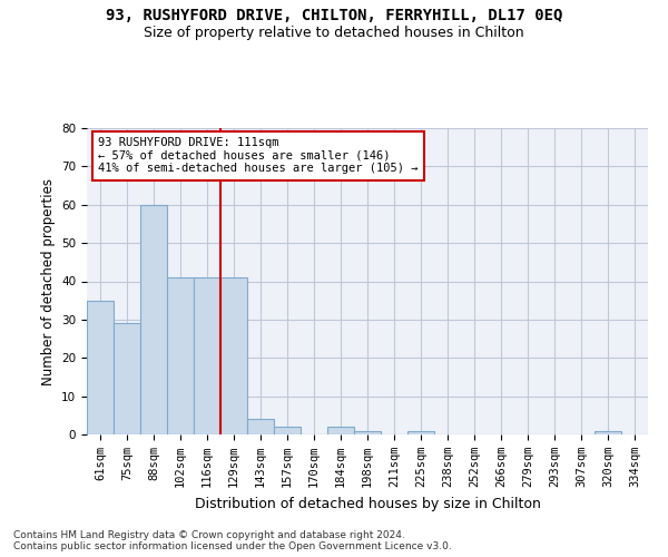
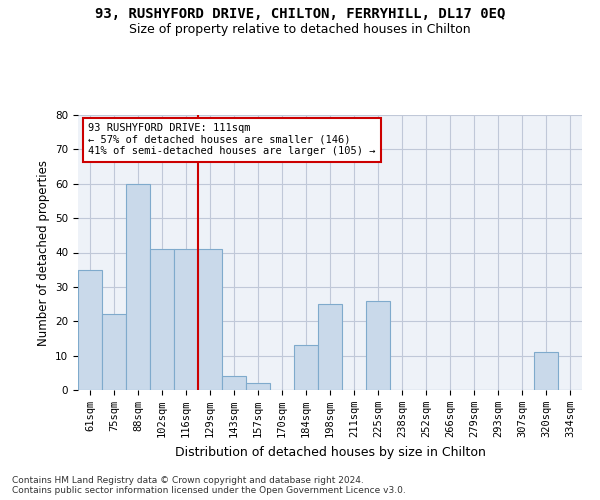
75sqm: 29 -> 22
184sqm: 2 -> 13
198sqm: 1 -> 25
225sqm: 1 -> 26
320sqm: 1 -> 11
